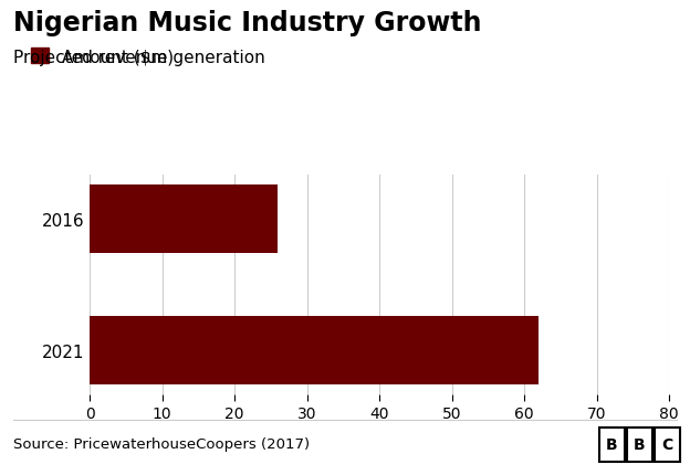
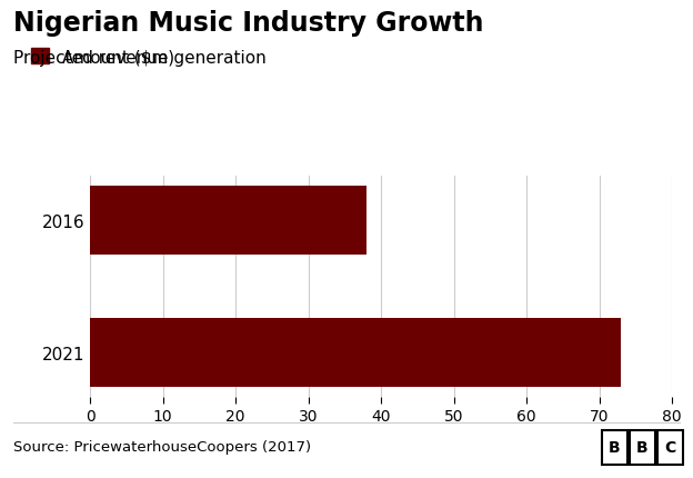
2016: 26 -> 38
2021: 62 -> 73
